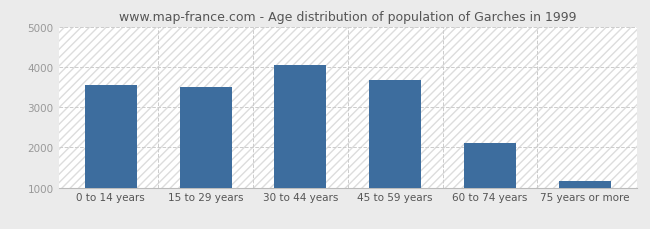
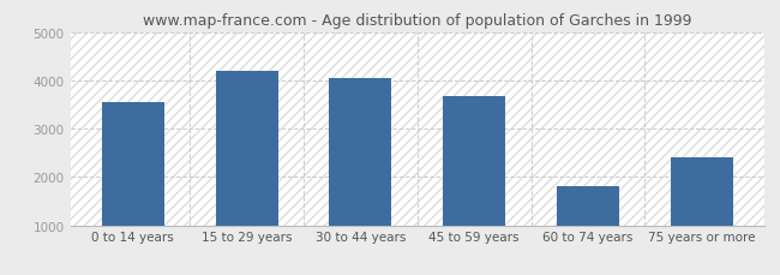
15 to 29 years: 3490 -> 4200
60 to 74 years: 2100 -> 1800
75 years or more: 1180 -> 2400
